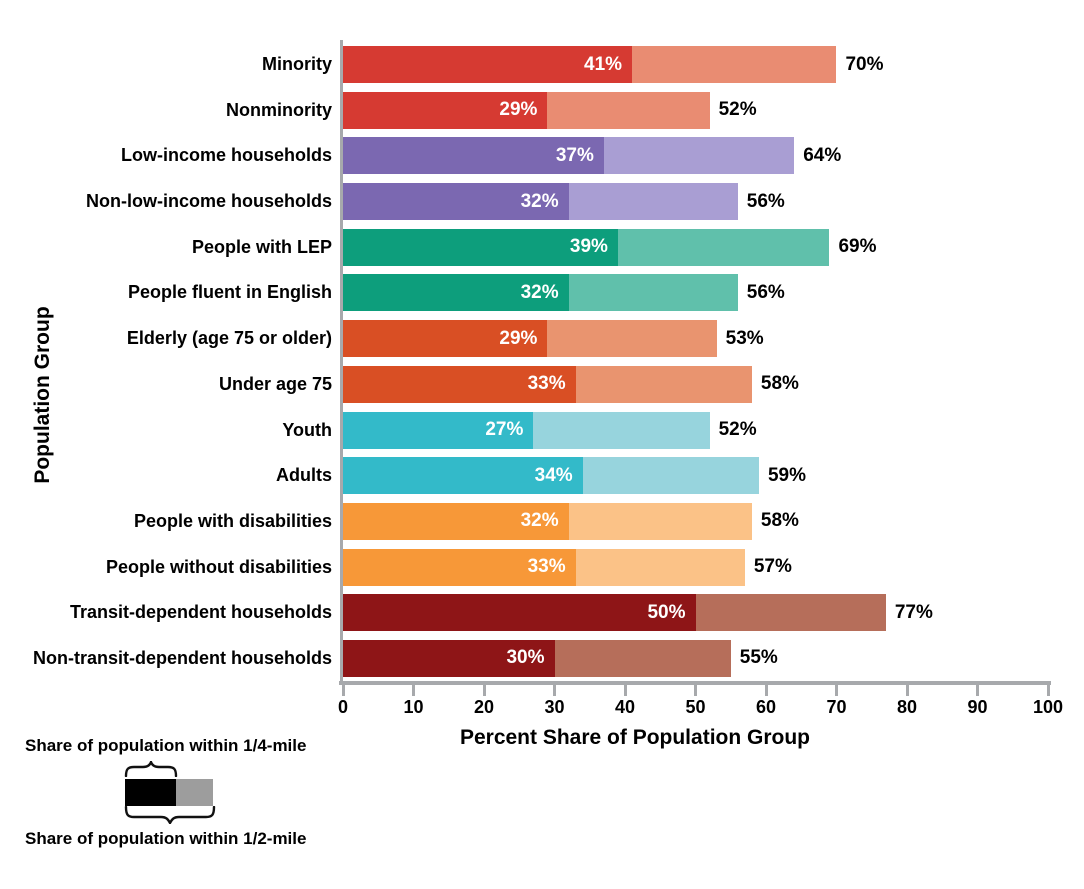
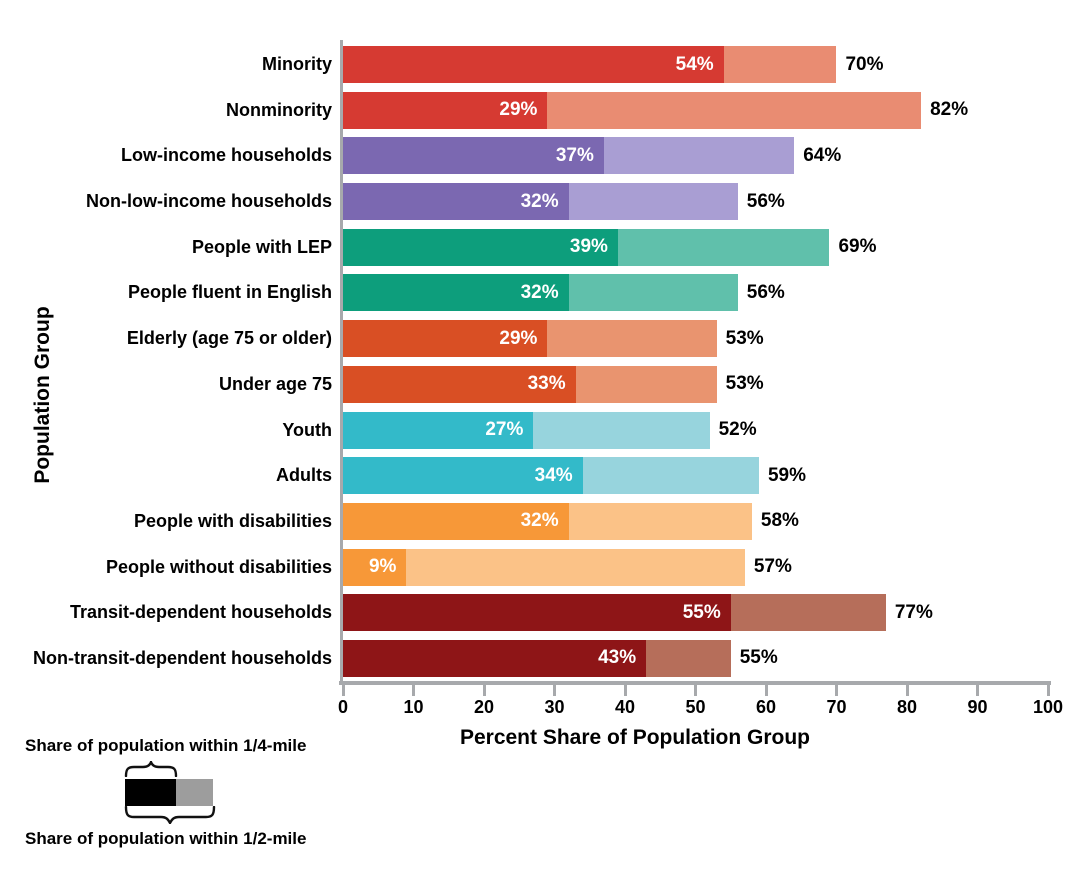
Share of population within 1/4-mile/Minority: 41% -> 54%
Share of population within 1/2-mile/Nonminority: 52% -> 82%
Share of population within 1/2-mile/Under age 75: 58% -> 53%
Share of population within 1/4-mile/People without disabilities: 33% -> 9%
Share of population within 1/4-mile/Transit-dependent households: 50% -> 55%
Share of population within 1/4-mile/Non-transit-dependent households: 30% -> 43%
